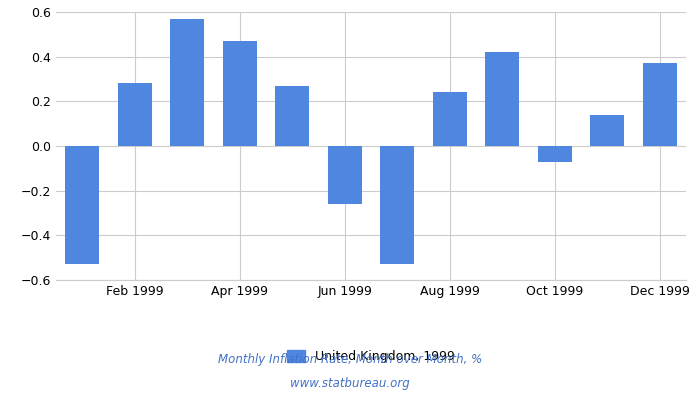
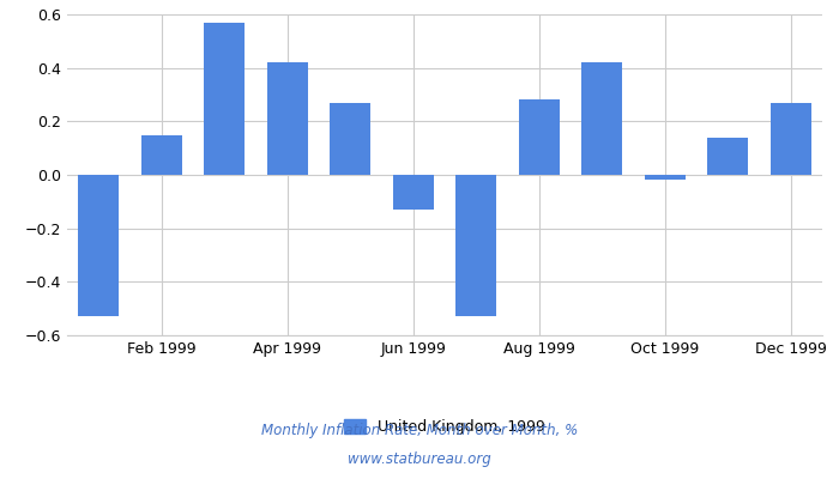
Feb 1999: 0.28 -> 0.15
Apr 1999: 0.47 -> 0.42
Jun 1999: -0.26 -> -0.13
Aug 1999: 0.24 -> 0.28
Oct 1999: -0.07 -> -0.02
Dec 1999: 0.37 -> 0.27
